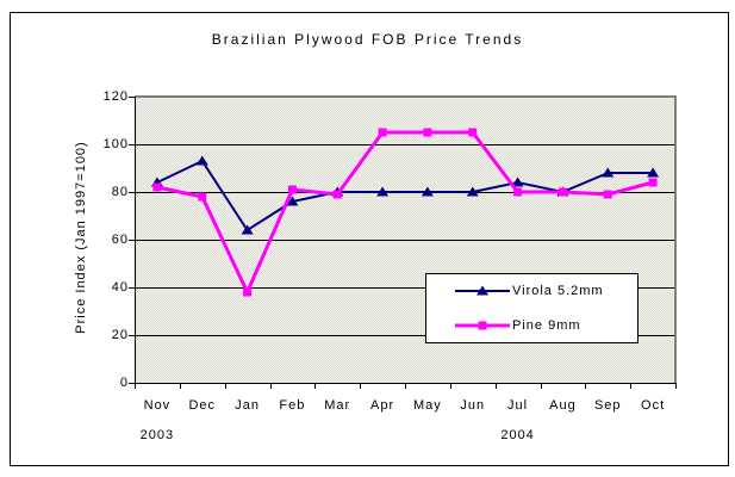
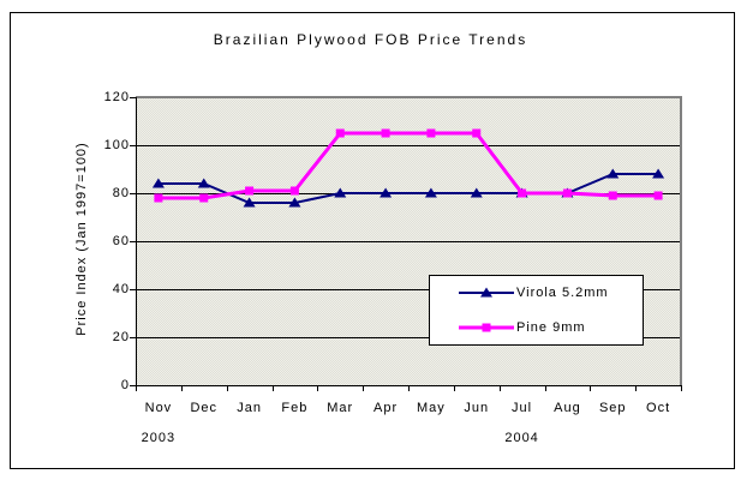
Pine 9mm/Nov: 82 -> 78
Virola 5.2mm/Dec: 93 -> 84
Virola 5.2mm/Jan: 64 -> 76
Pine 9mm/Jan: 38 -> 81
Pine 9mm/Mar: 79 -> 105
Virola 5.2mm/Jul: 84 -> 80
Pine 9mm/Oct: 84 -> 79
